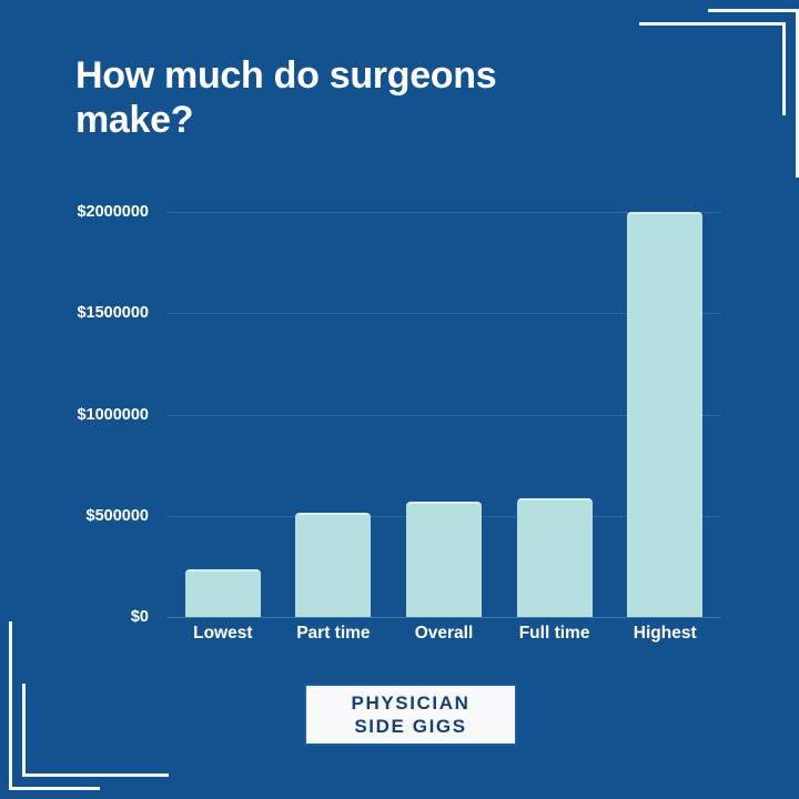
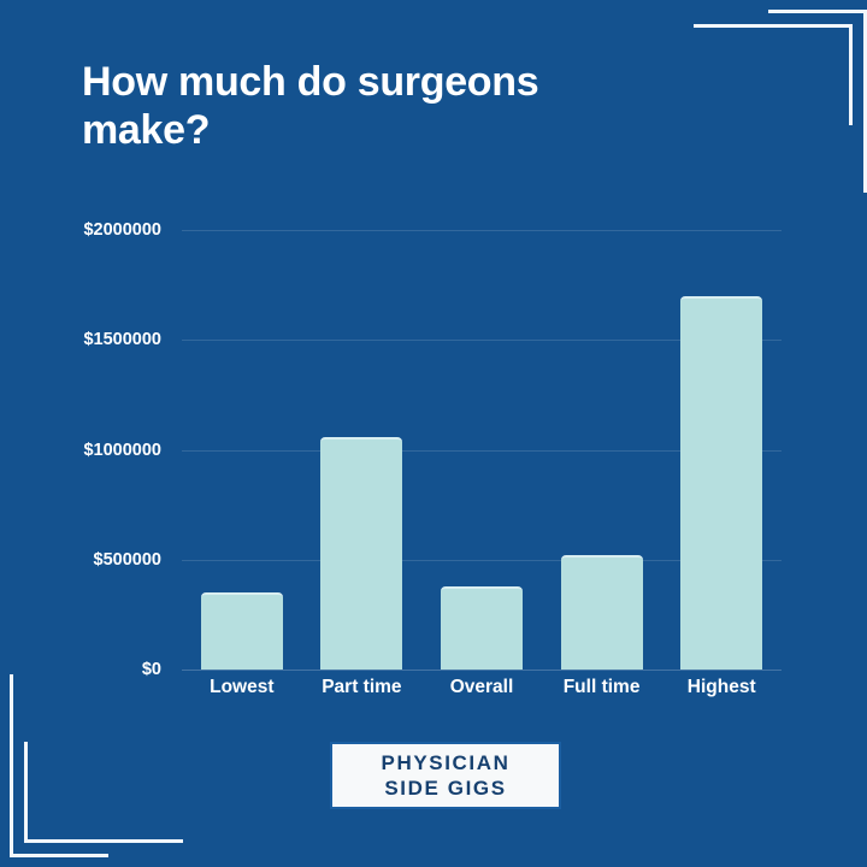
Lowest: $240000 -> $350000
Part time: $520000 -> $1060000
Overall: $570000 -> $380000
Full time: $590000 -> $520000
Highest: $2000000 -> $1700000
